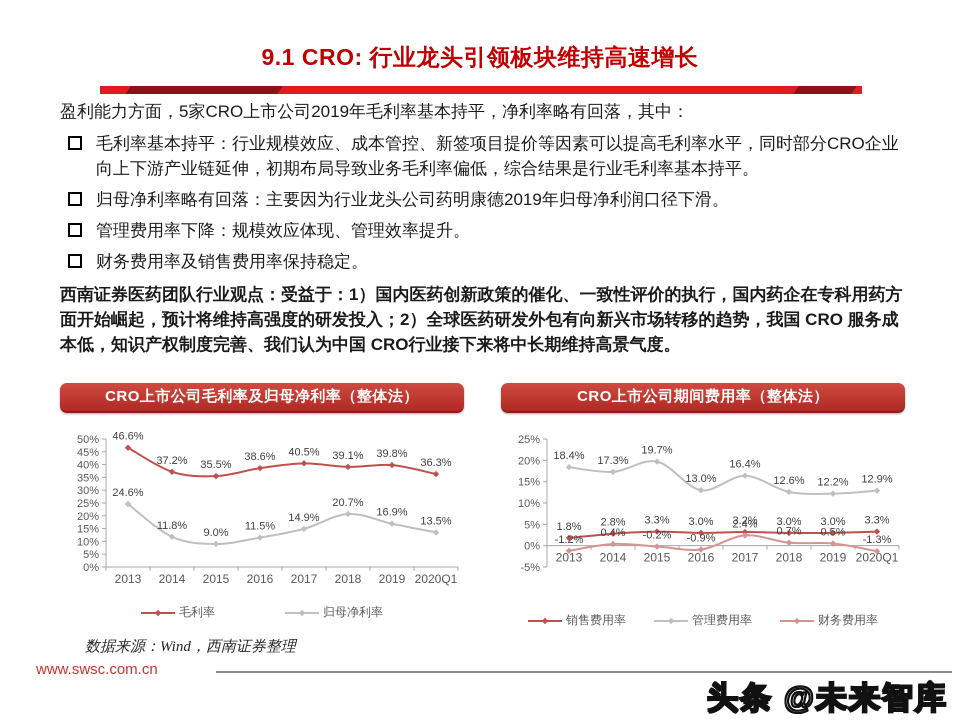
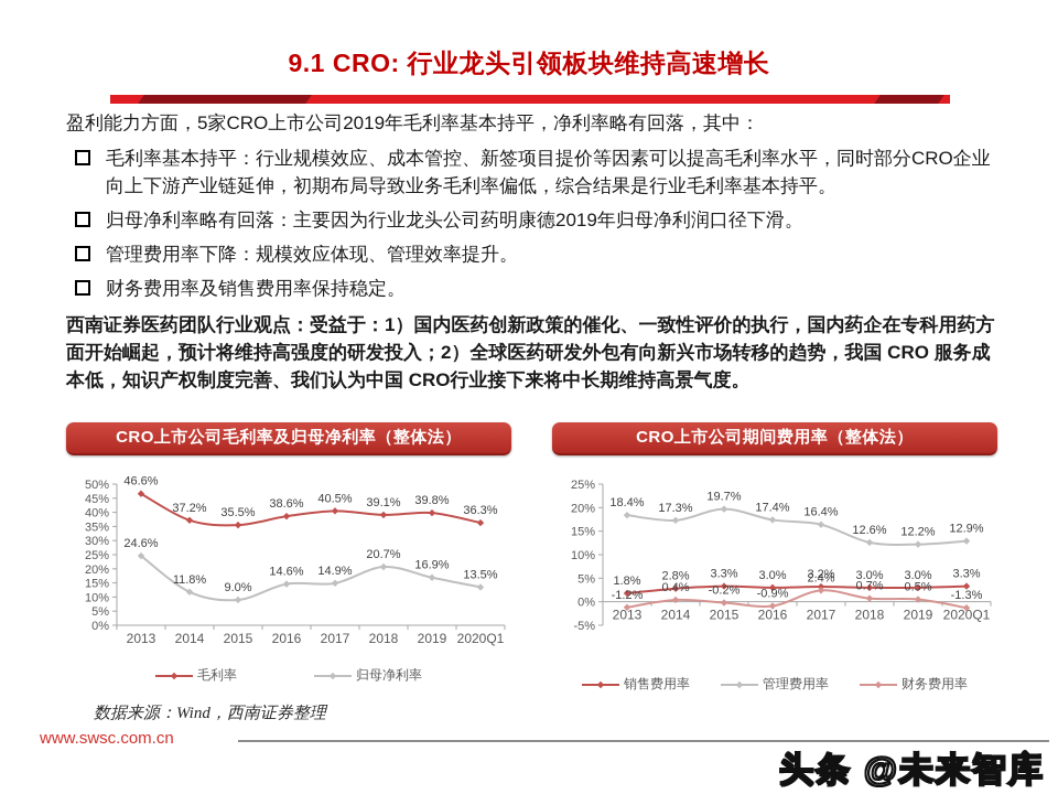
CRO上市公司毛利率及归母净利率（整体法）/归母净利率/2016: 11.5% -> 14.6%
CRO上市公司期间费用率（整体法）/管理费用率/2016: 13.0% -> 17.4%
